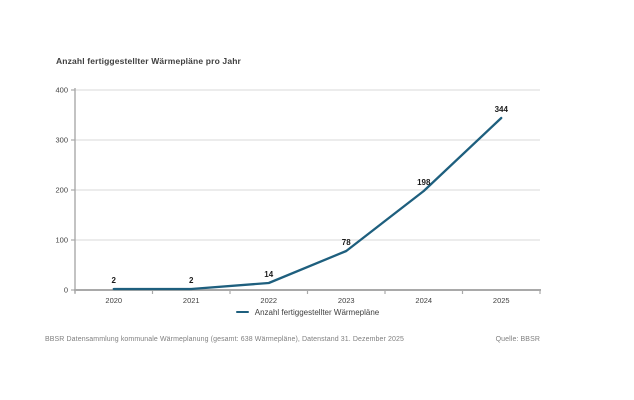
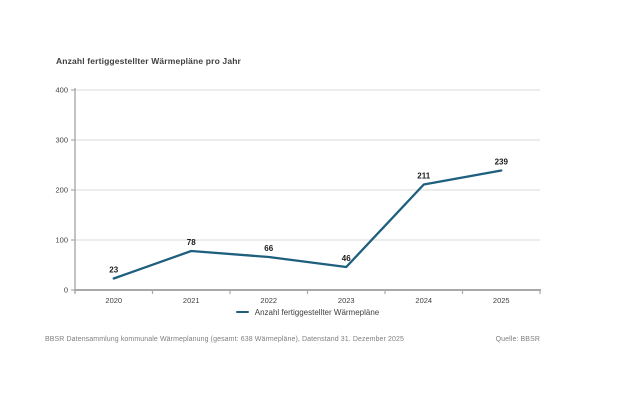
2020: 2 -> 23
2021: 2 -> 78
2022: 14 -> 66
2023: 78 -> 46
2024: 198 -> 211
2025: 344 -> 239
